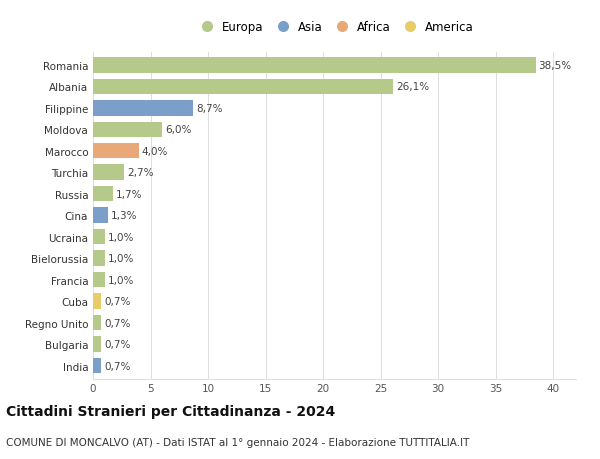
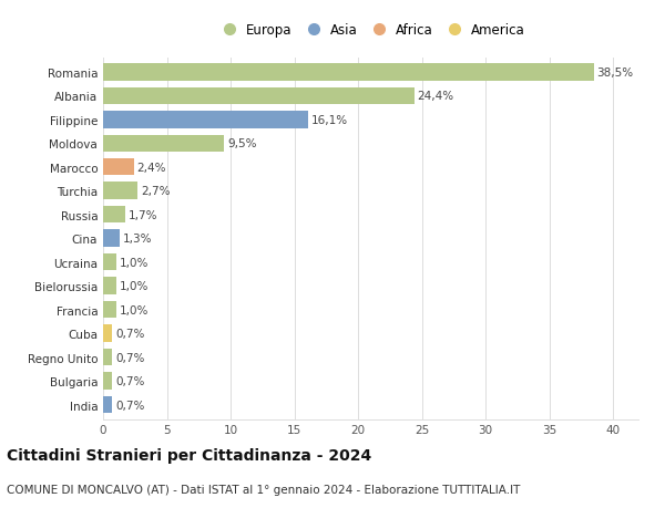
Albania: 26,1% -> 24,4%
Filippine: 8,7% -> 16,1%
Moldova: 6,0% -> 9,5%
Marocco: 4,0% -> 2,4%
